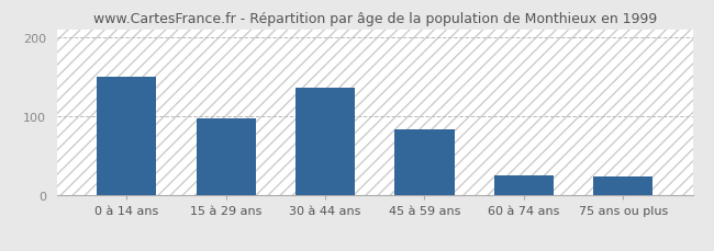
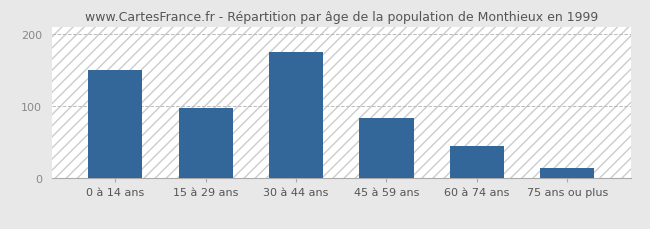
30 à 44 ans: 136 -> 175
60 à 74 ans: 26 -> 45
75 ans ou plus: 24 -> 15
